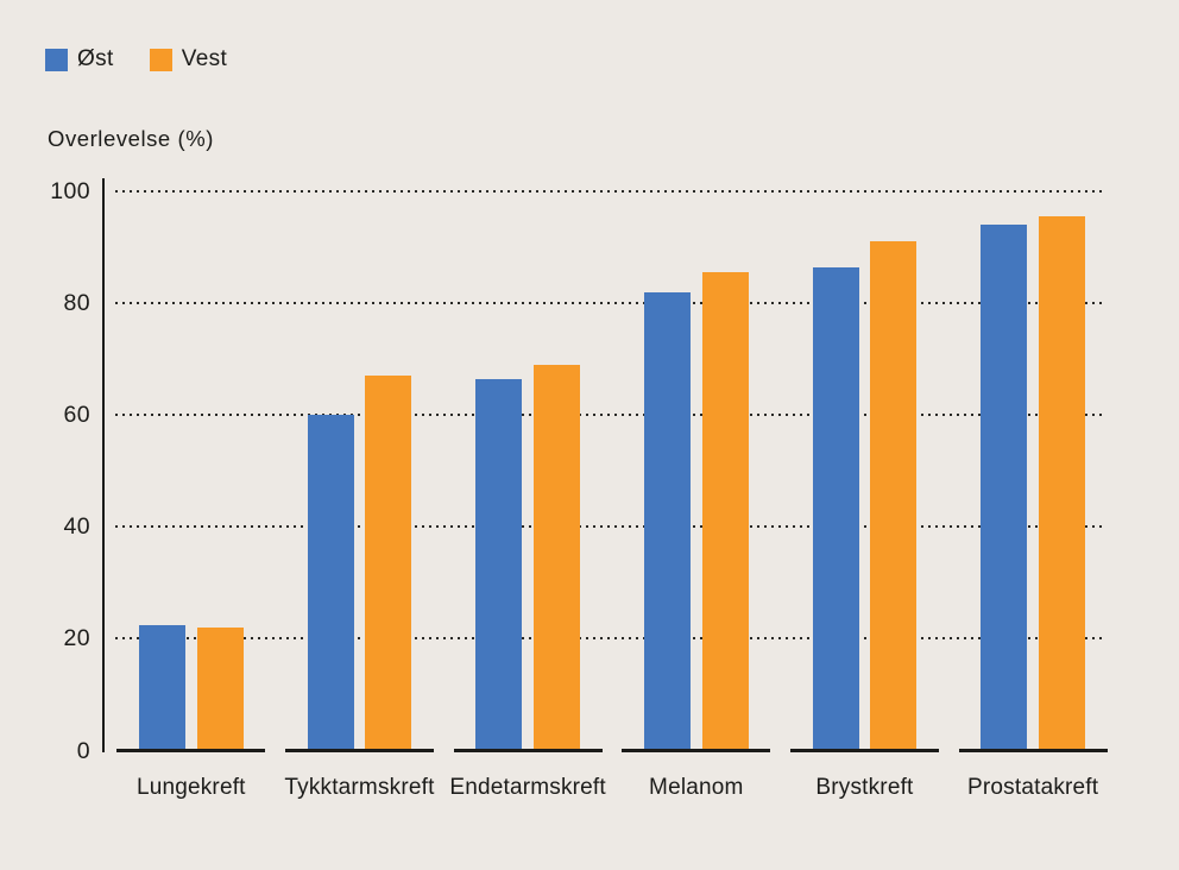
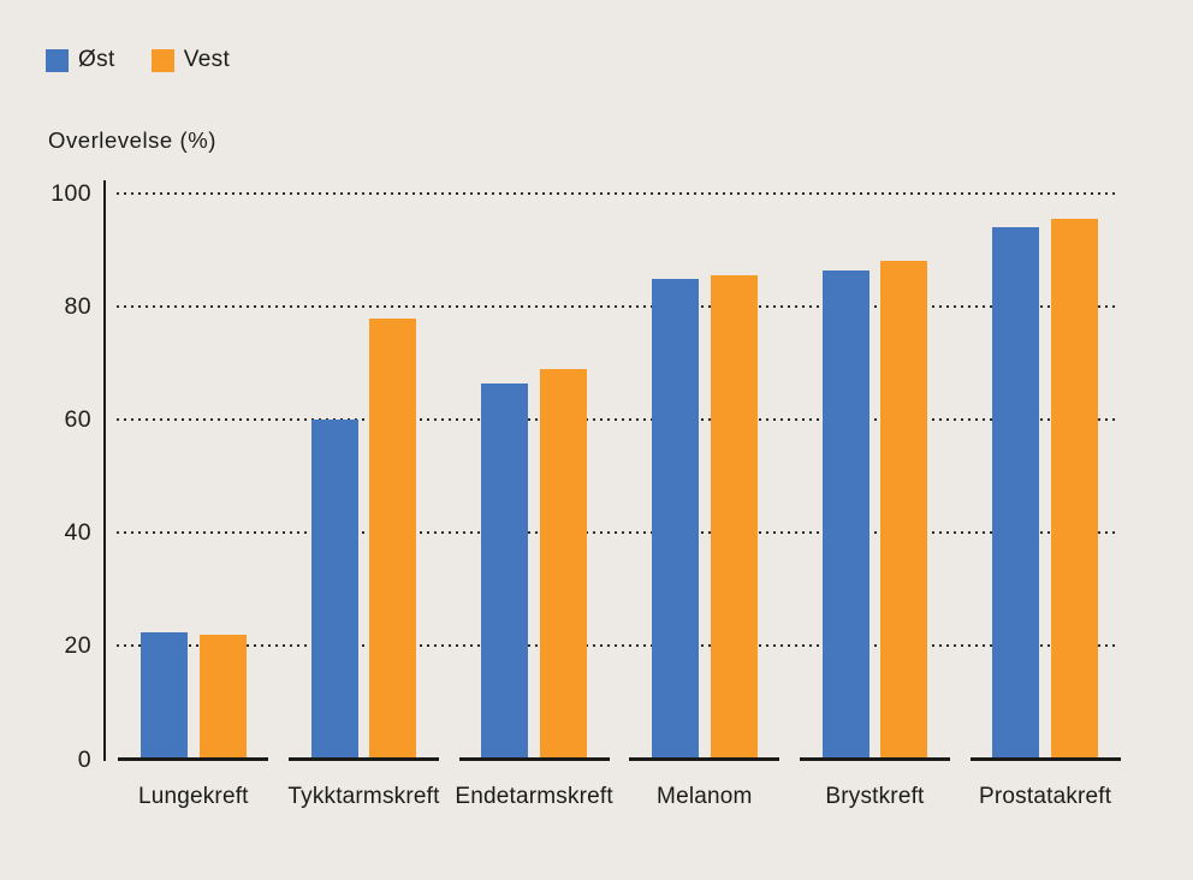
Vest/Tykktarmskreft: 67 -> 78
Øst/Melanom: 82 -> 85
Vest/Brystkreft: 91 -> 88
